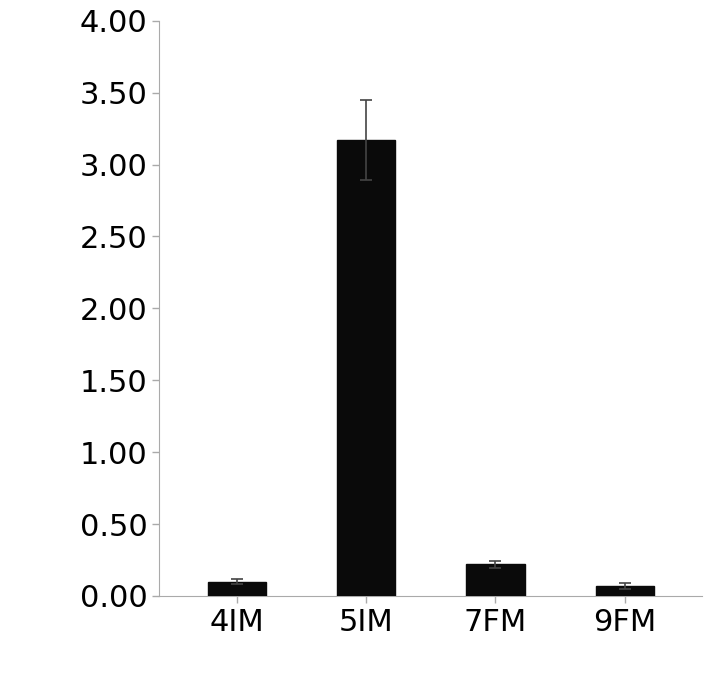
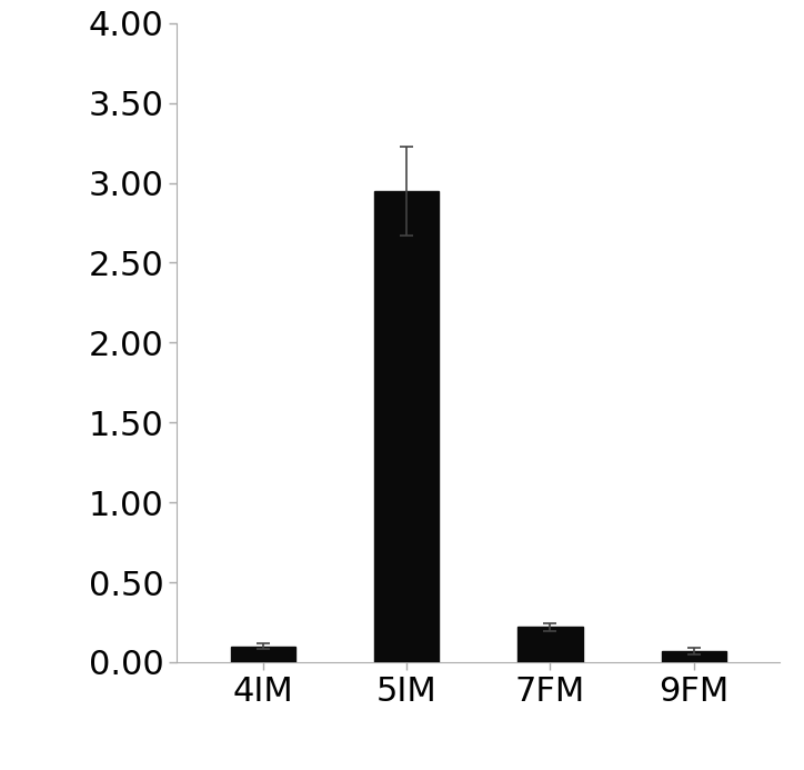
5IM: 3.17 -> 2.95
